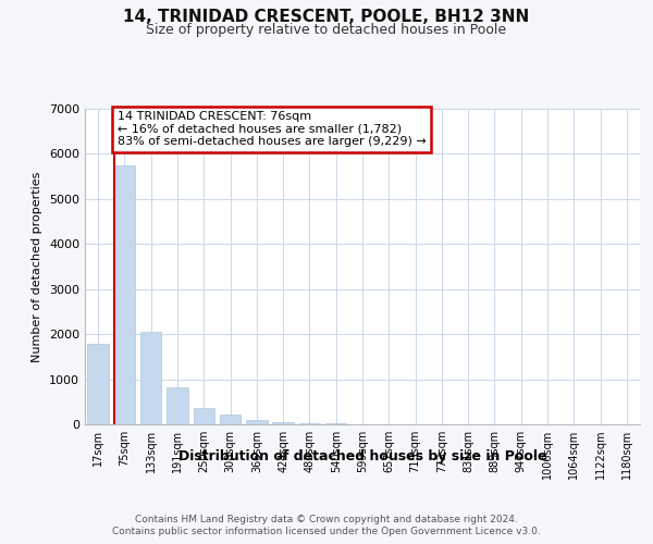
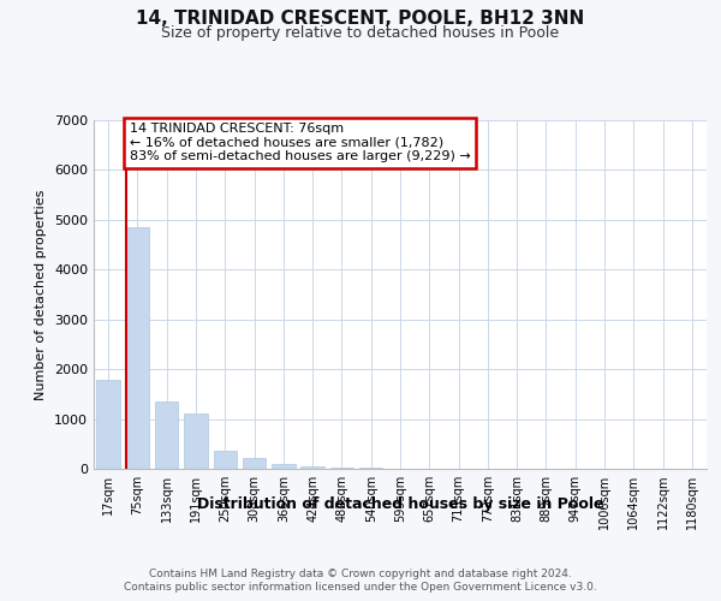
75sqm: 5750 -> 4850
133sqm: 2060 -> 1350
191sqm: 820 -> 1100
